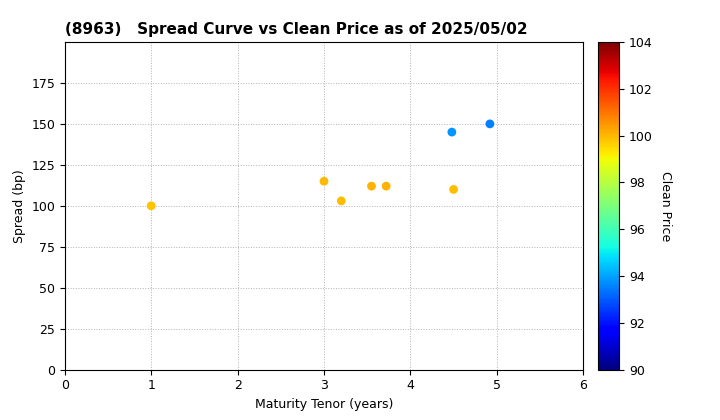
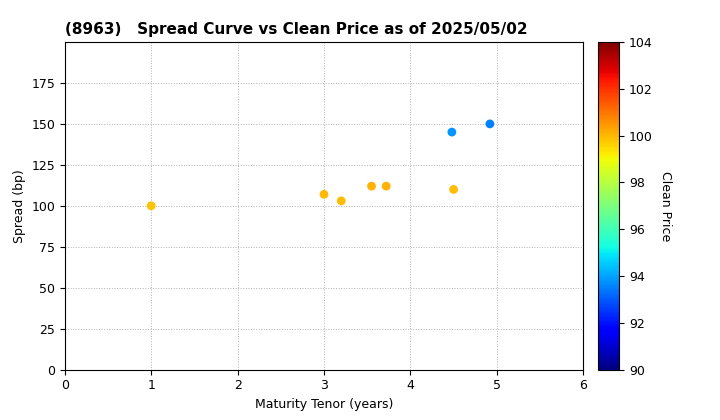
3: 115 -> 107
